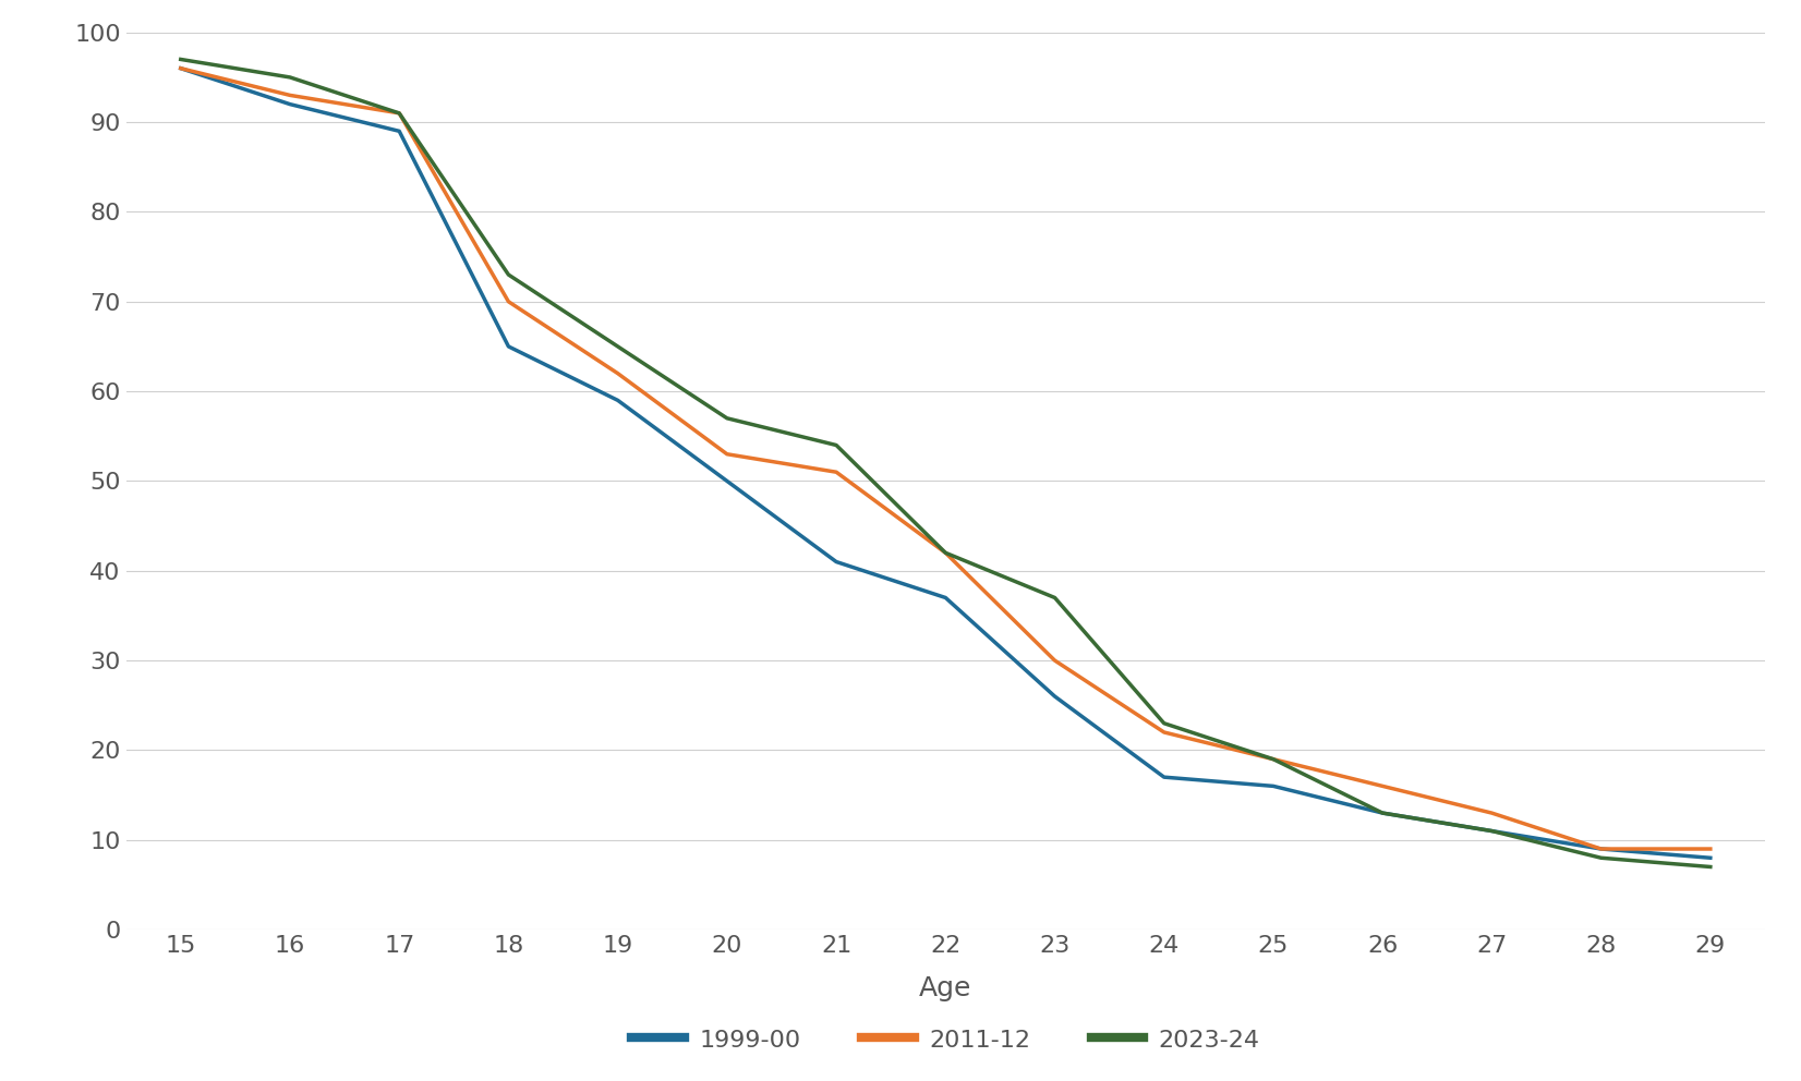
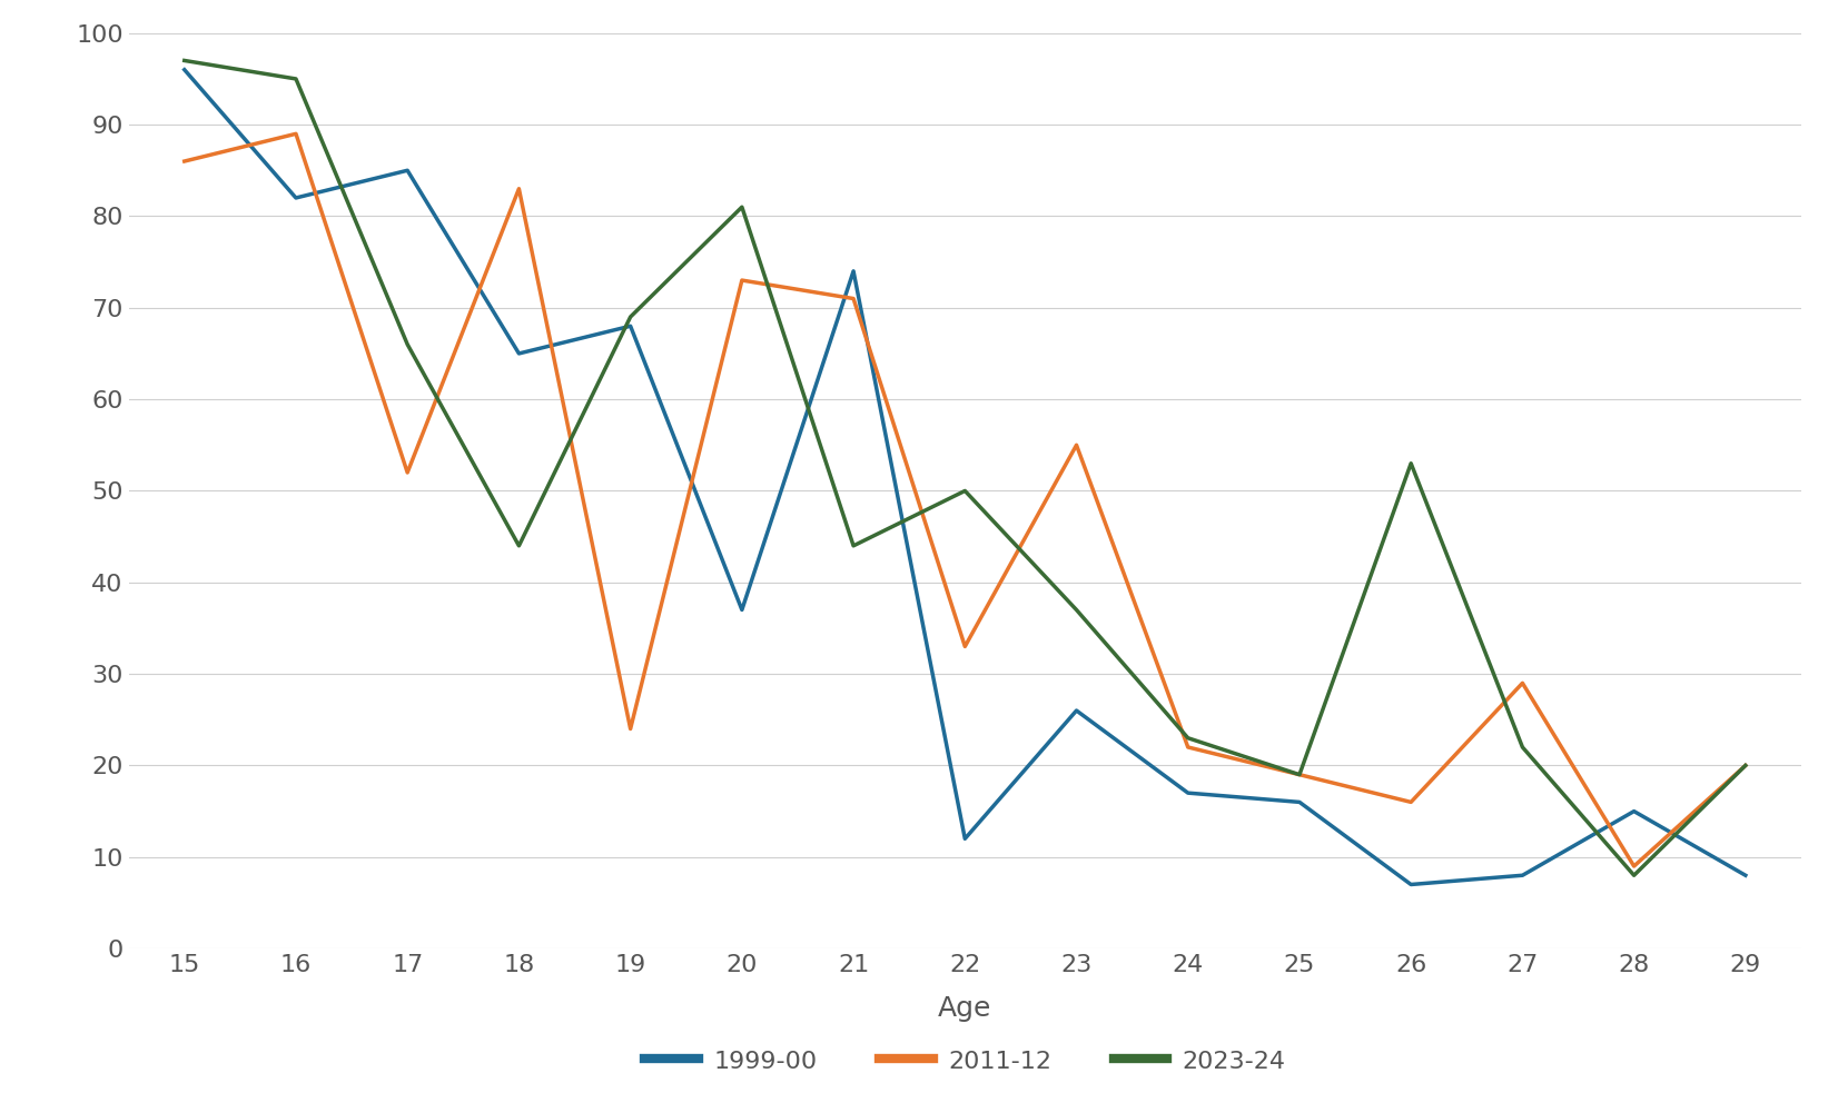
2011-12/15: 96 -> 86
1999-00/16: 92 -> 82
2011-12/16: 93 -> 89
1999-00/17: 89 -> 85
2011-12/17: 91 -> 52
2023-24/17: 91 -> 66
2011-12/18: 70 -> 83
2023-24/18: 73 -> 44
1999-00/19: 59 -> 68
2011-12/19: 62 -> 24
2023-24/19: 65 -> 69
1999-00/20: 50 -> 37
2011-12/20: 53 -> 73
2023-24/20: 57 -> 81
1999-00/21: 41 -> 74
2011-12/21: 51 -> 71
2023-24/21: 54 -> 44
1999-00/22: 37 -> 12
2011-12/22: 42 -> 33
2023-24/22: 42 -> 50
2011-12/23: 30 -> 55
1999-00/26: 13 -> 7
2023-24/26: 13 -> 53
1999-00/27: 11 -> 8
2011-12/27: 13 -> 29
2023-24/27: 11 -> 22
1999-00/28: 9 -> 15
2011-12/29: 9 -> 20
2023-24/29: 7 -> 20
